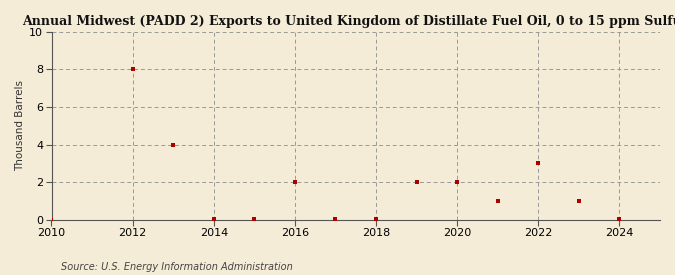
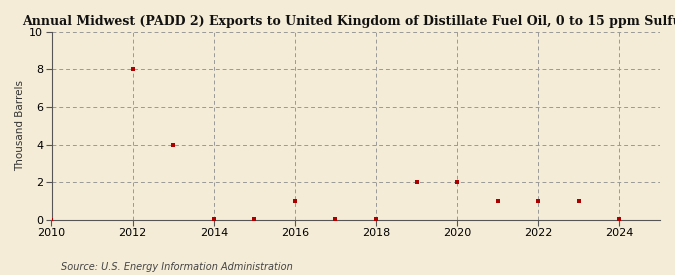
2016: 2.0 -> 1.0
2022: 3.0 -> 1.0
